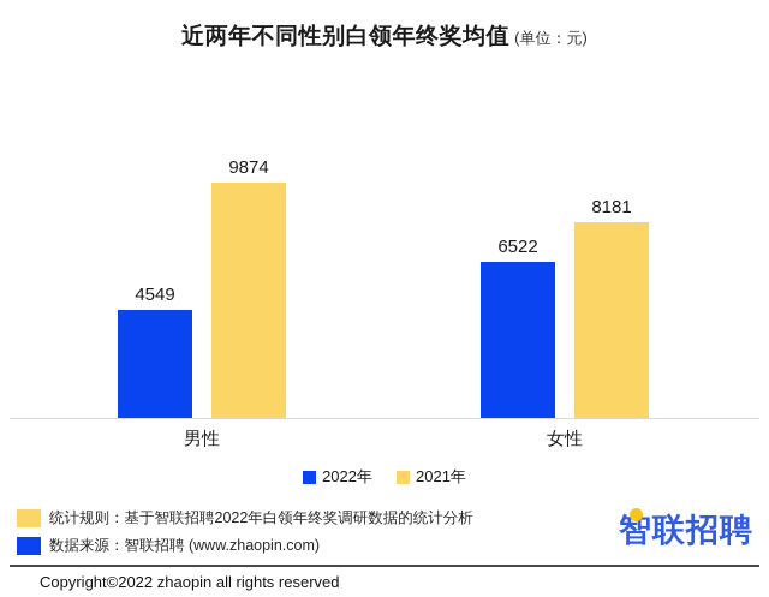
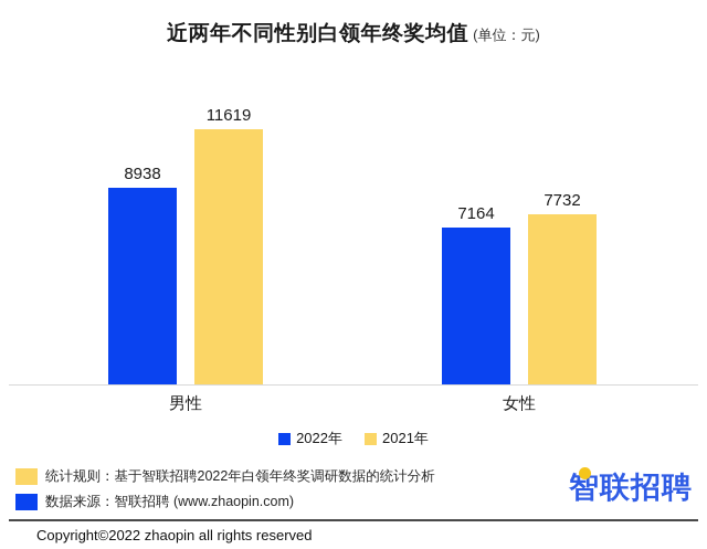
2022年/男性: 4549 -> 8938
2021年/男性: 9874 -> 11619
2022年/女性: 6522 -> 7164
2021年/女性: 8181 -> 7732
